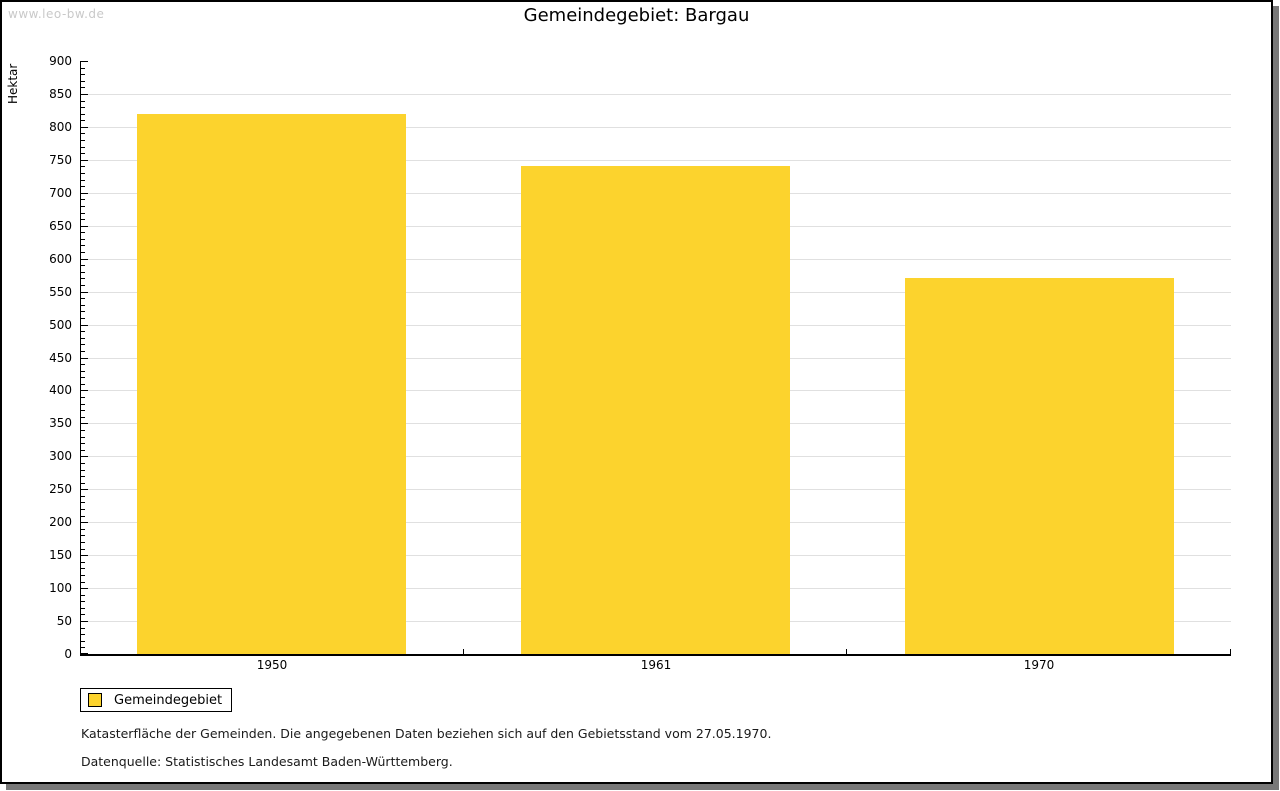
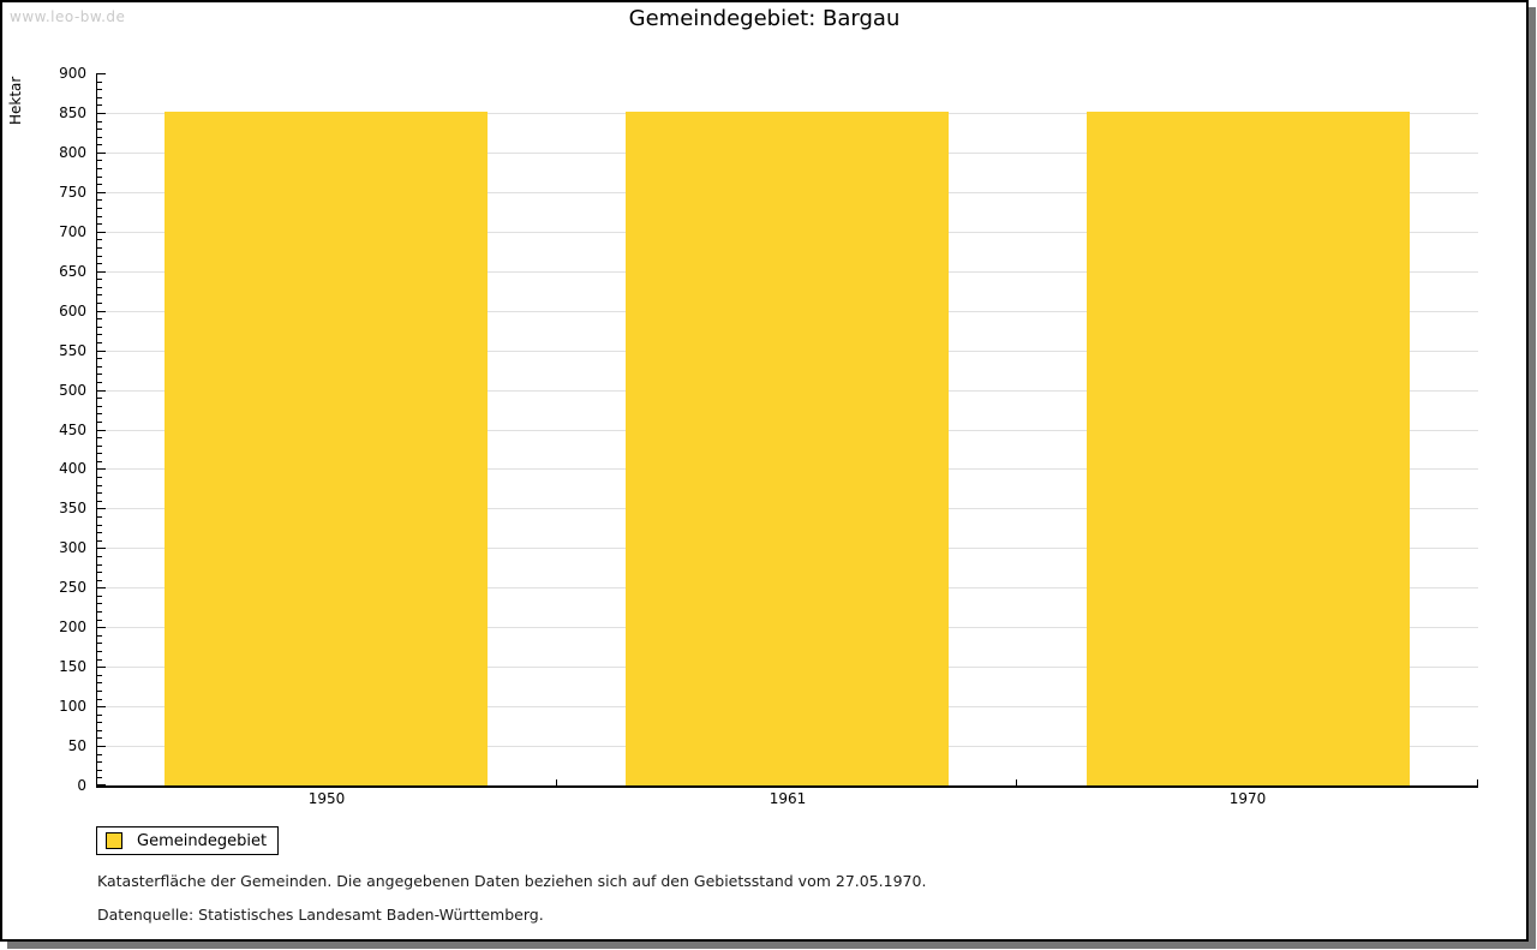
1950: 820 -> 850
1961: 740 -> 850
1970: 570 -> 850
